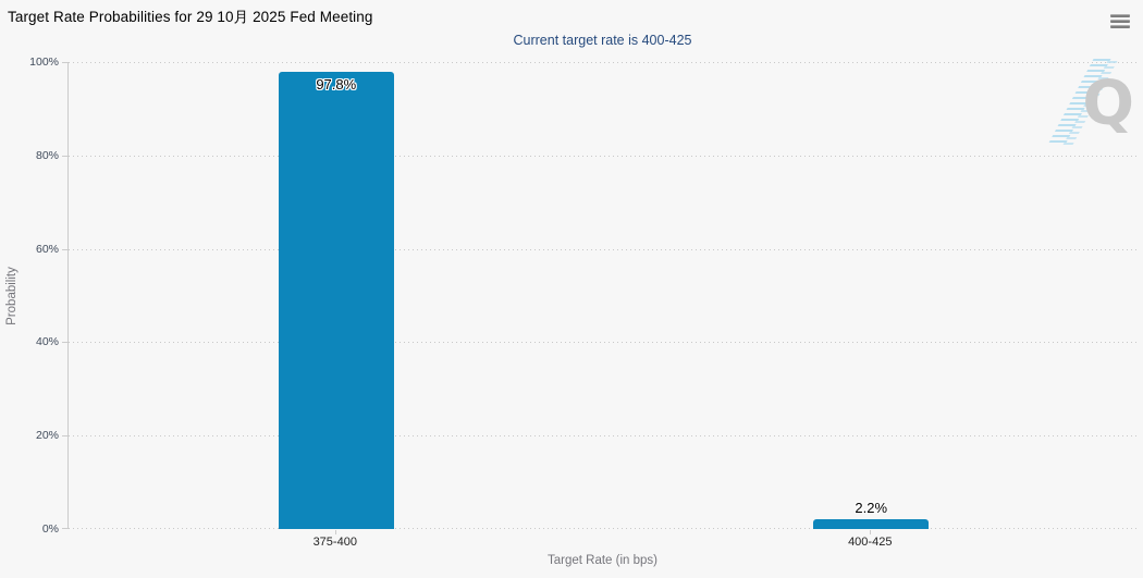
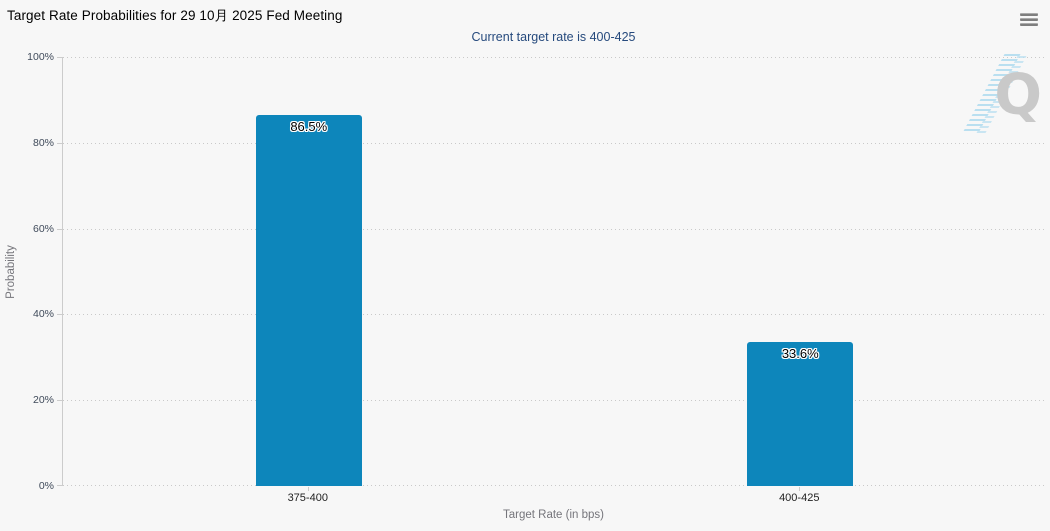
375-400: 97.8% -> 86.5%
400-425: 2.2% -> 33.6%
